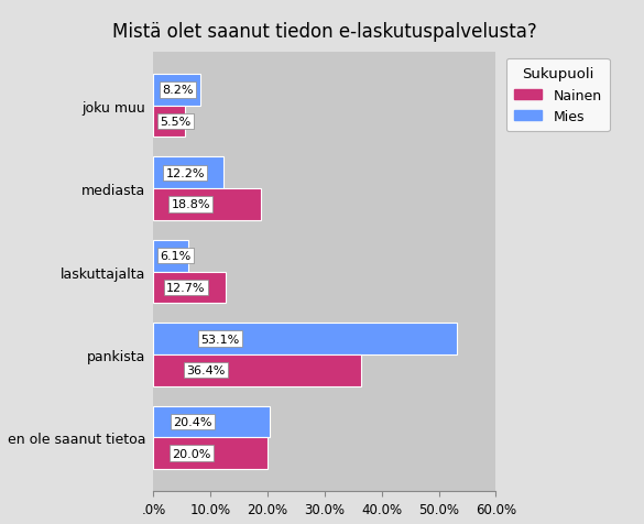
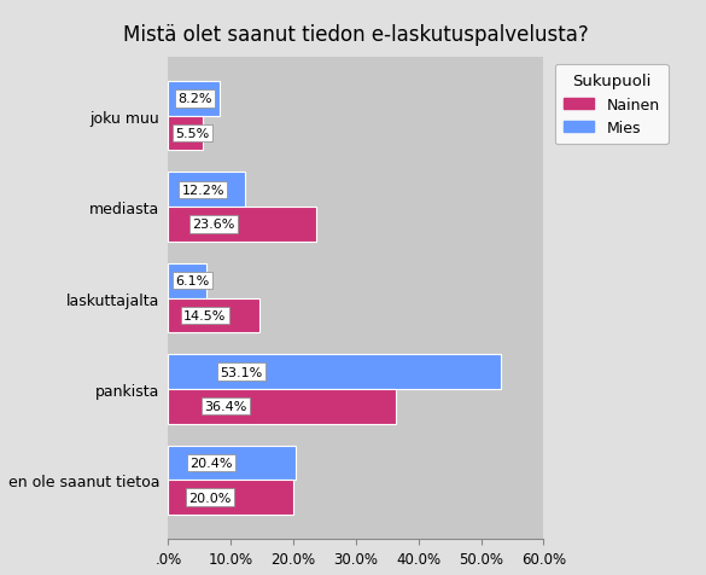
Nainen/mediasta: 18.8% -> 23.6%
Nainen/laskuttajalta: 12.7% -> 14.5%
